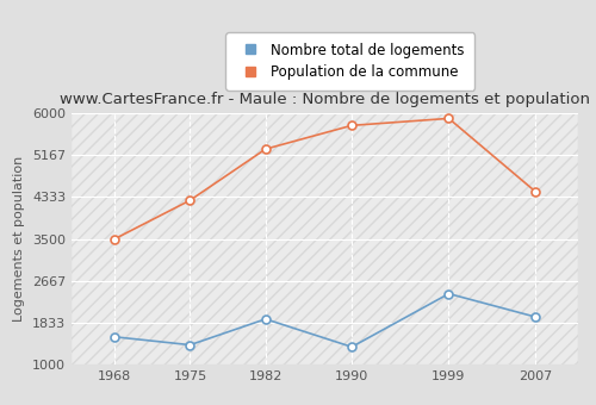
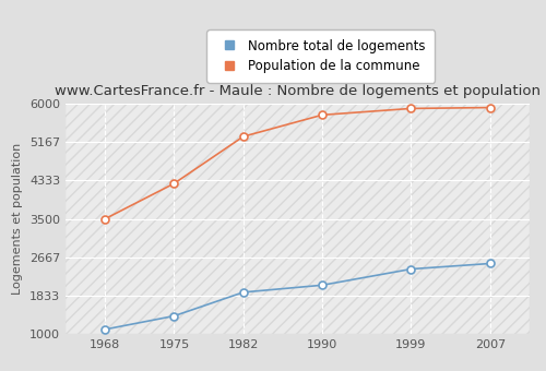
Nombre total de logements/1968: 1550 -> 1100
Nombre total de logements/1990: 1350 -> 2060
Nombre total de logements/2007: 1950 -> 2530
Population de la commune/2007: 4450 -> 5920
